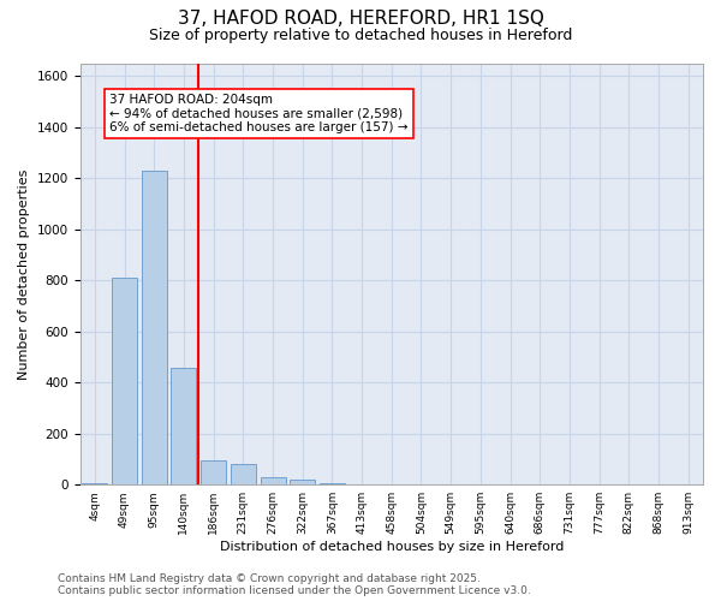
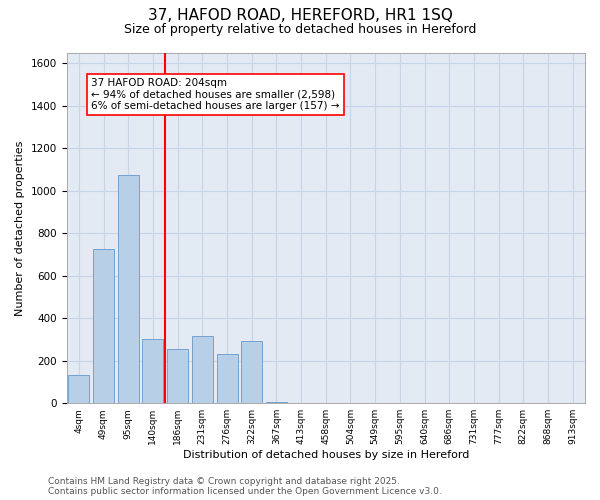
4sqm: 5 -> 135
49sqm: 810 -> 725
95sqm: 1230 -> 1075
140sqm: 455 -> 300
186sqm: 95 -> 255
231sqm: 80 -> 315
276sqm: 30 -> 230
322sqm: 20 -> 295
